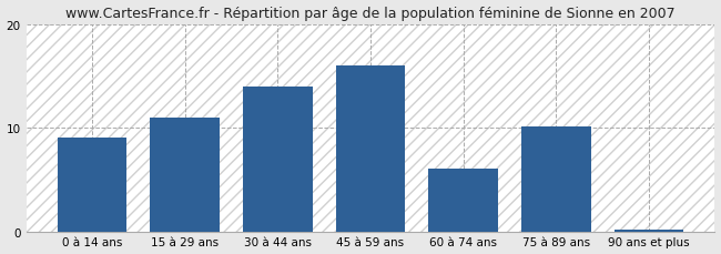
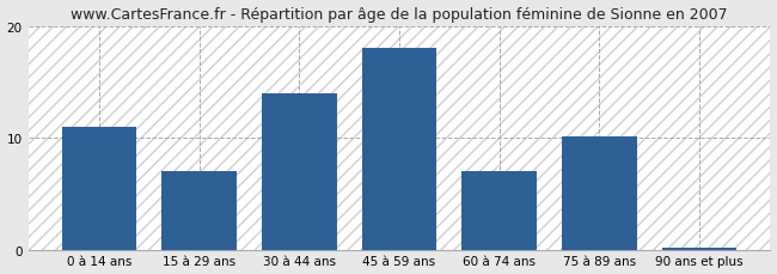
0 à 14 ans: 9.0 -> 11.0
15 à 29 ans: 11.0 -> 7.0
45 à 59 ans: 16.0 -> 18.0
60 à 74 ans: 6.0 -> 7.0
